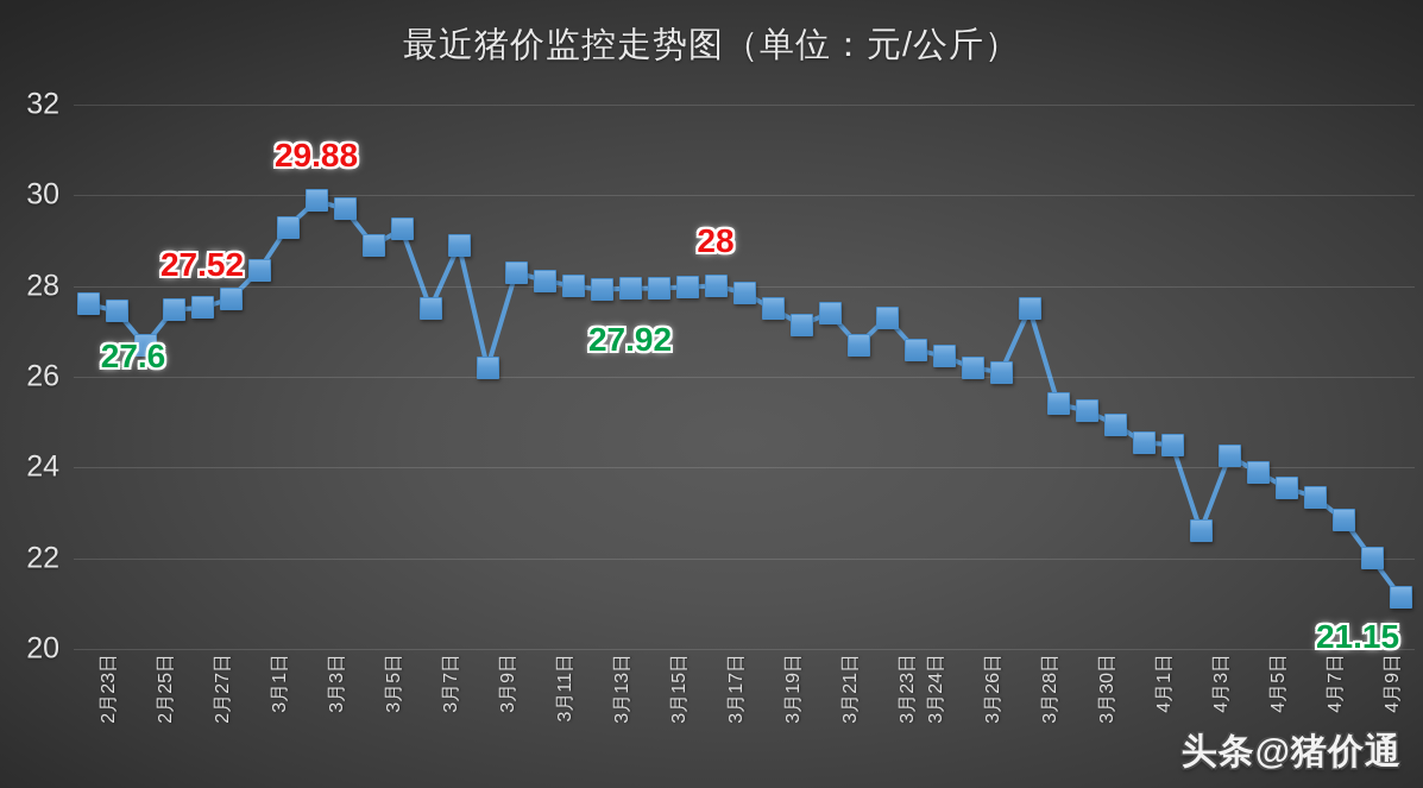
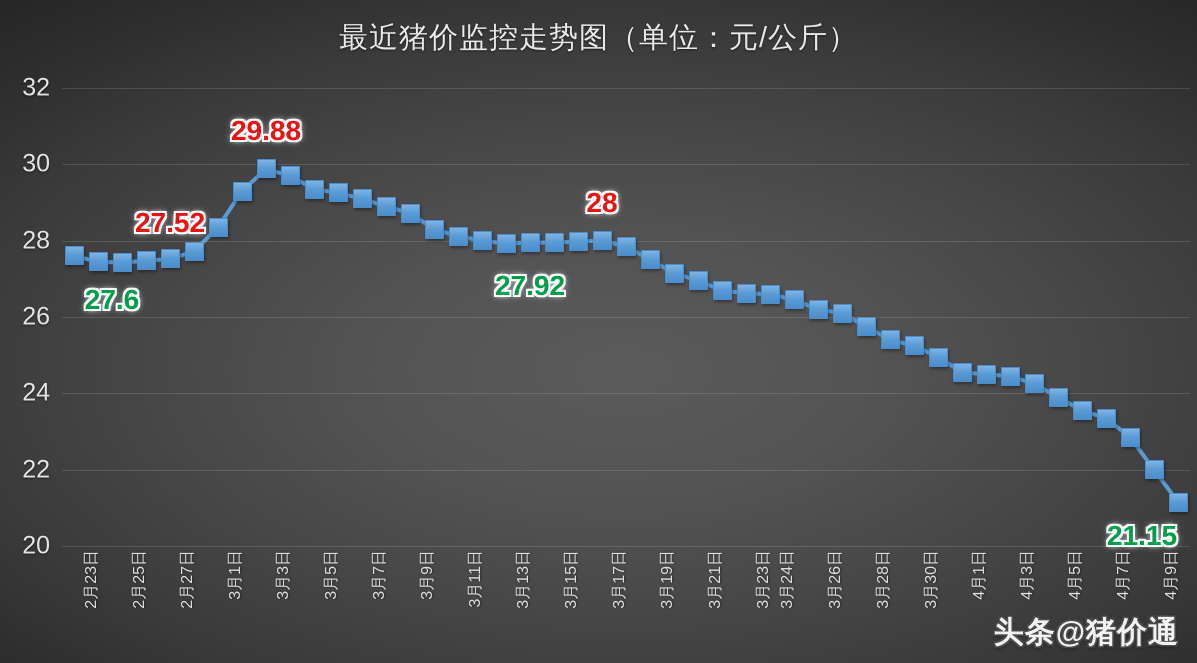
2月25日: 26.7 -> 27.4
3月5日: 28.9 -> 29.4
3月7日: 27.5 -> 29.1
3月9日: 26.2 -> 28.7
3月21日: 27.4 -> 26.9
3月23日: 27.3 -> 26.6
3月28日: 27.5 -> 25.8
4月3日: 22.6 -> 24.4
